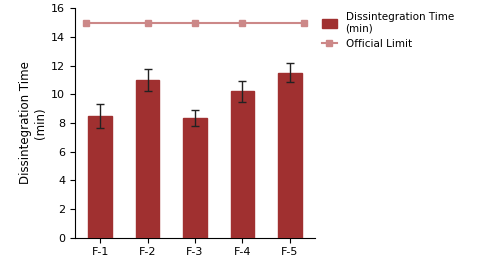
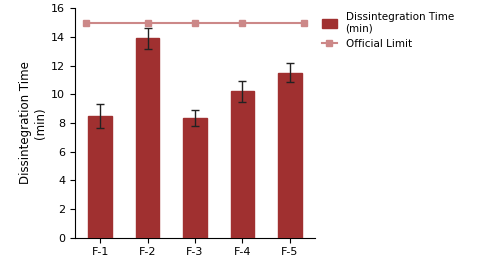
Dissintegration Time (min)/F-2: 11.0 -> 13.9
